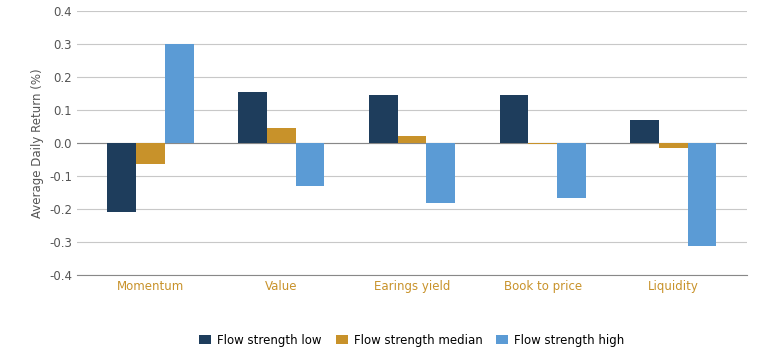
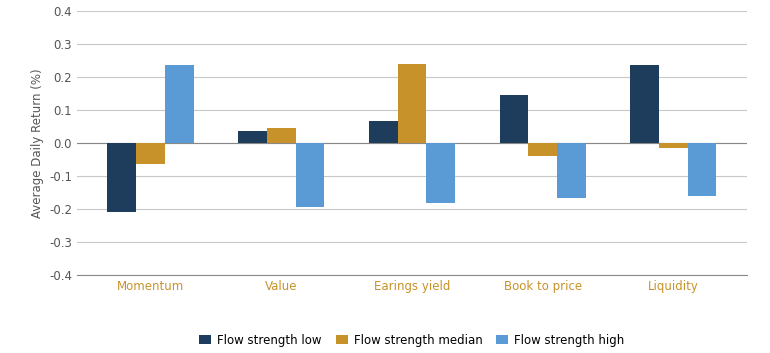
Flow strength high/Momentum: 0.300 -> 0.235
Flow strength low/Value: 0.155 -> 0.035
Flow strength high/Value: -0.130 -> -0.195
Flow strength low/Earings yield: 0.145 -> 0.065
Flow strength median/Earings yield: 0.022 -> 0.240
Flow strength median/Book to price: -0.002 -> -0.040
Flow strength low/Liquidity: 0.070 -> 0.235
Flow strength high/Liquidity: -0.310 -> -0.160
